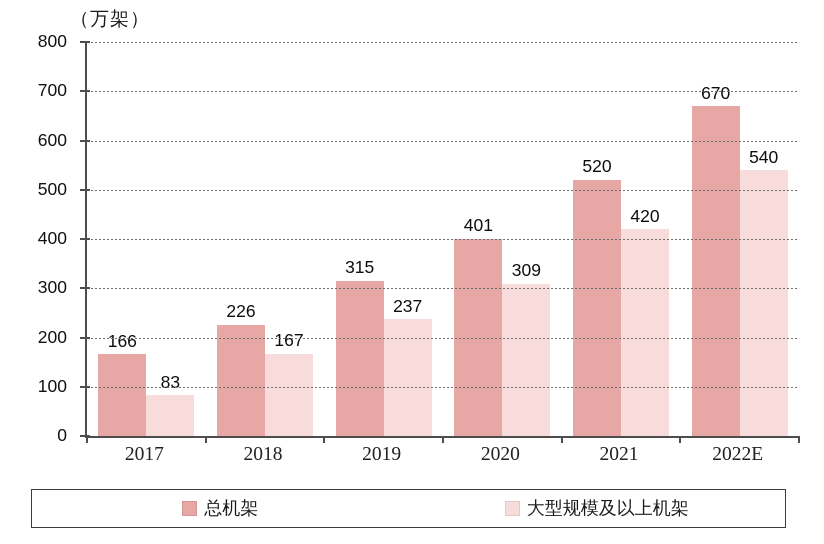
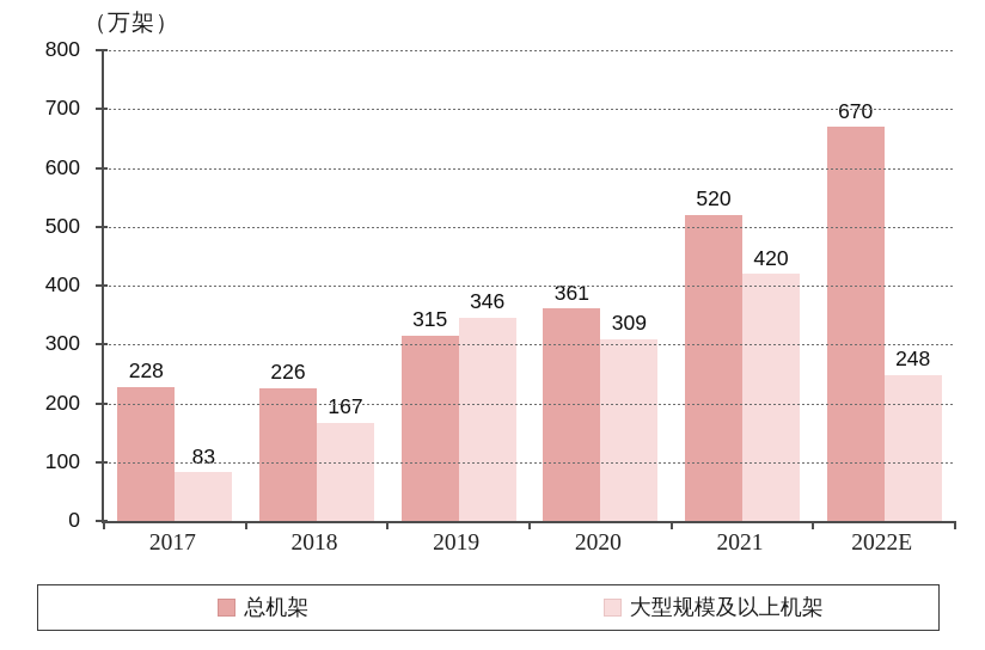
总机架/2017: 166 -> 228
大型规模及以上机架/2019: 237 -> 346
总机架/2020: 401 -> 361
大型规模及以上机架/2022E: 540 -> 248
